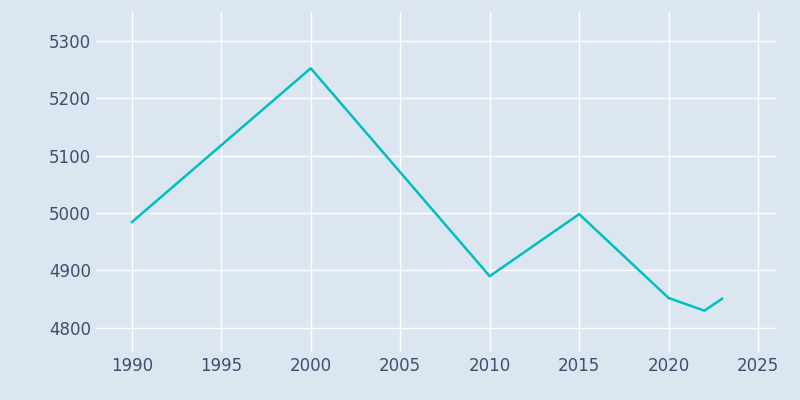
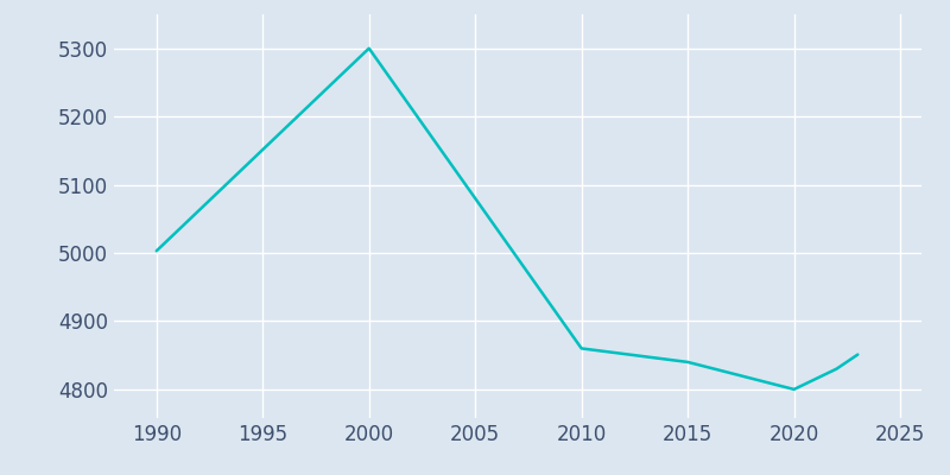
1990: 4984 -> 5003
2000: 5252 -> 5300
2010: 4890 -> 4860
2015: 4998 -> 4840
2020: 4852 -> 4800
